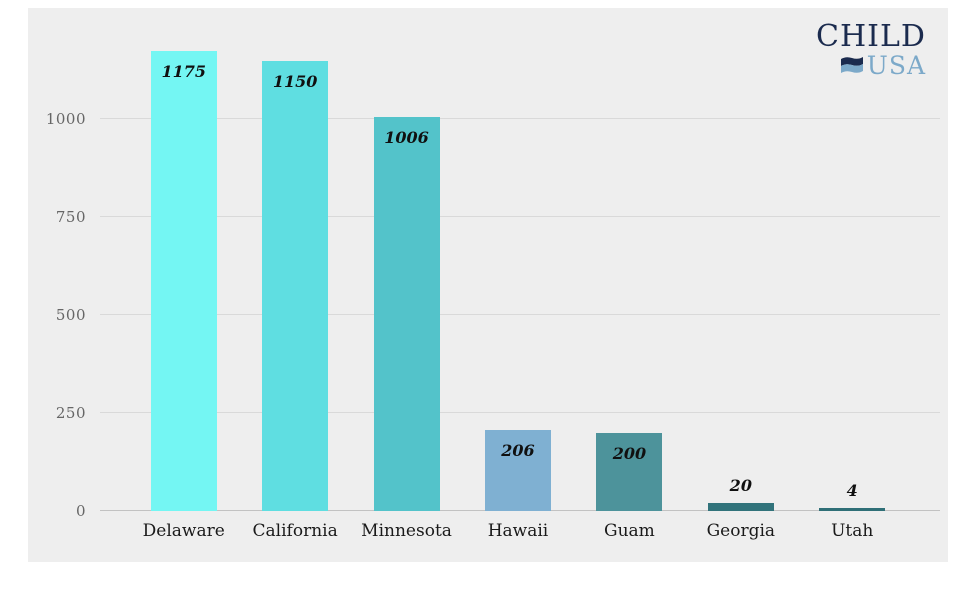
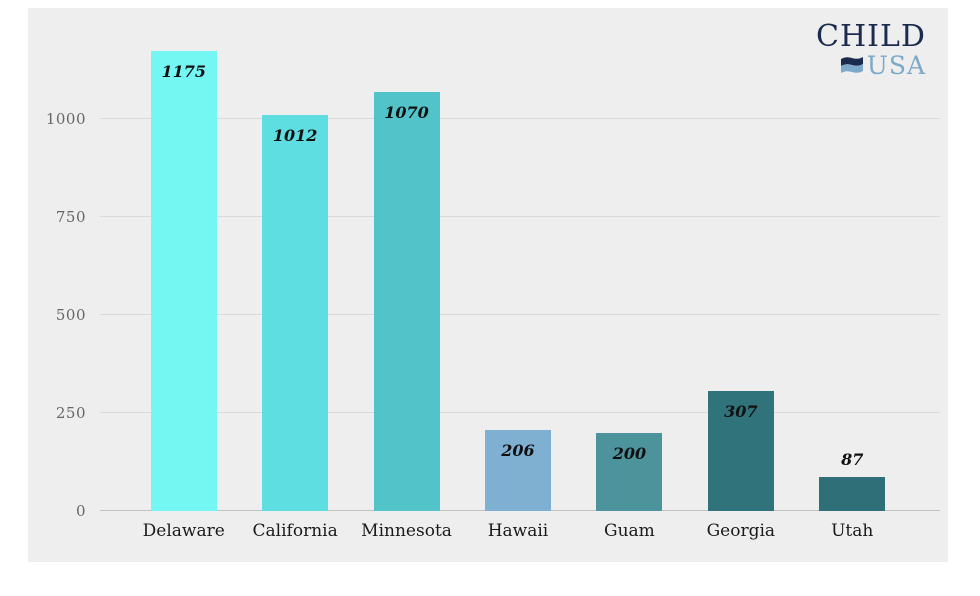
California: 1150 -> 1012
Minnesota: 1006 -> 1070
Georgia: 20 -> 307
Utah: 4 -> 87
